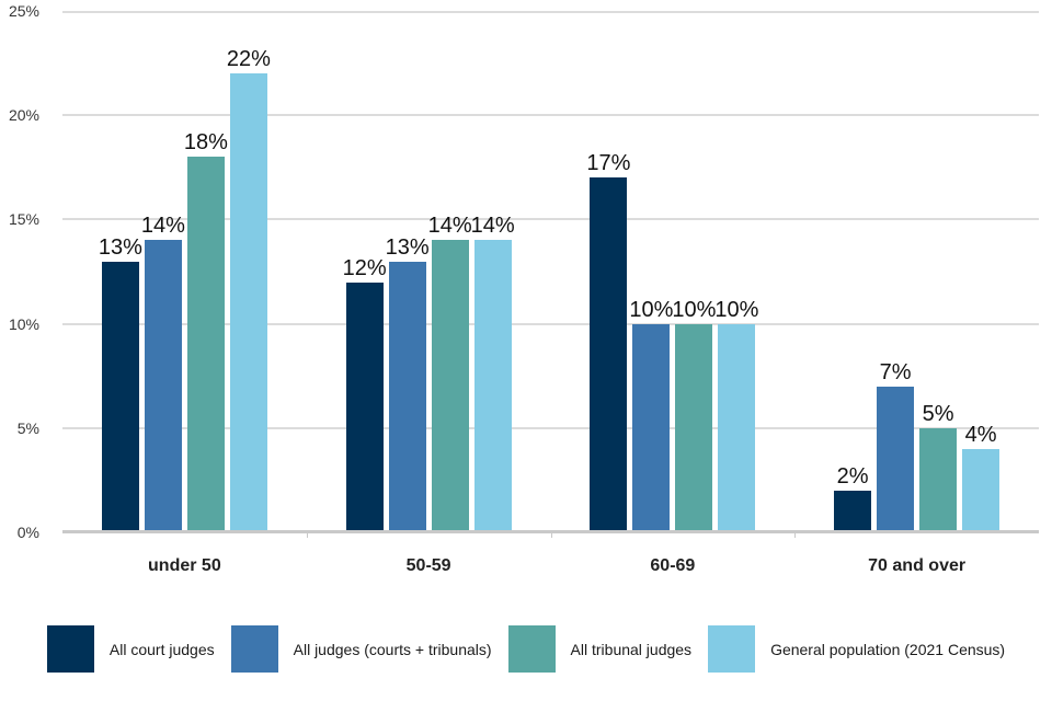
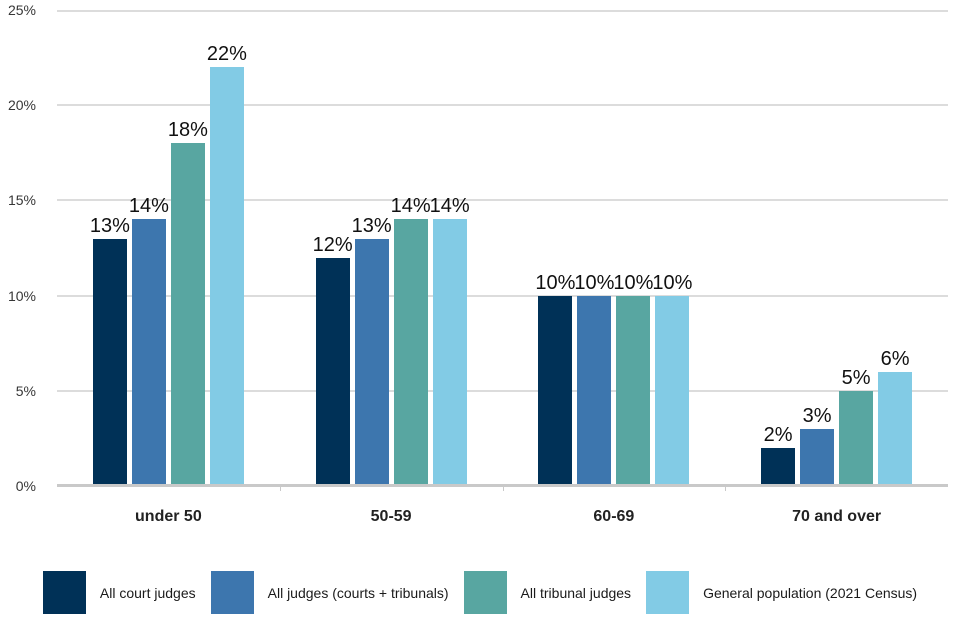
All court judges/60-69: 17% -> 10%
All judges (courts + tribunals)/70 and over: 7% -> 3%
General population (2021 Census)/70 and over: 4% -> 6%
